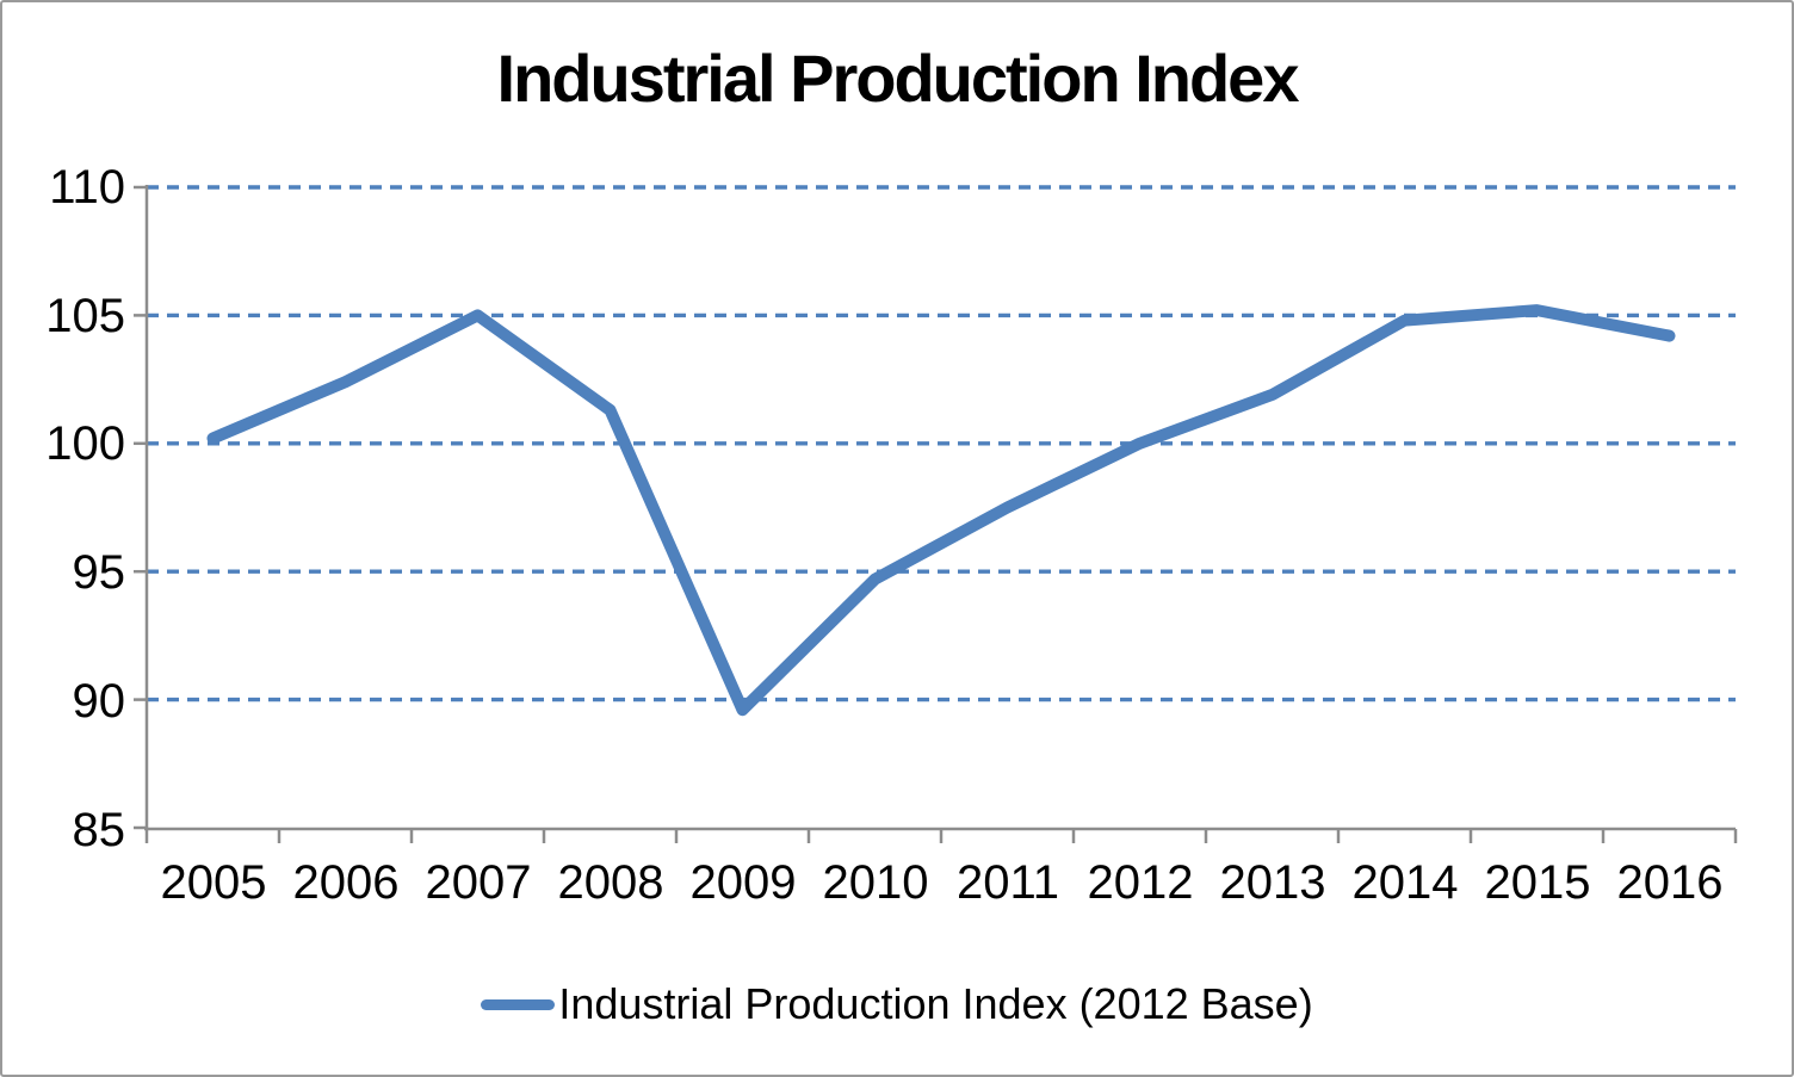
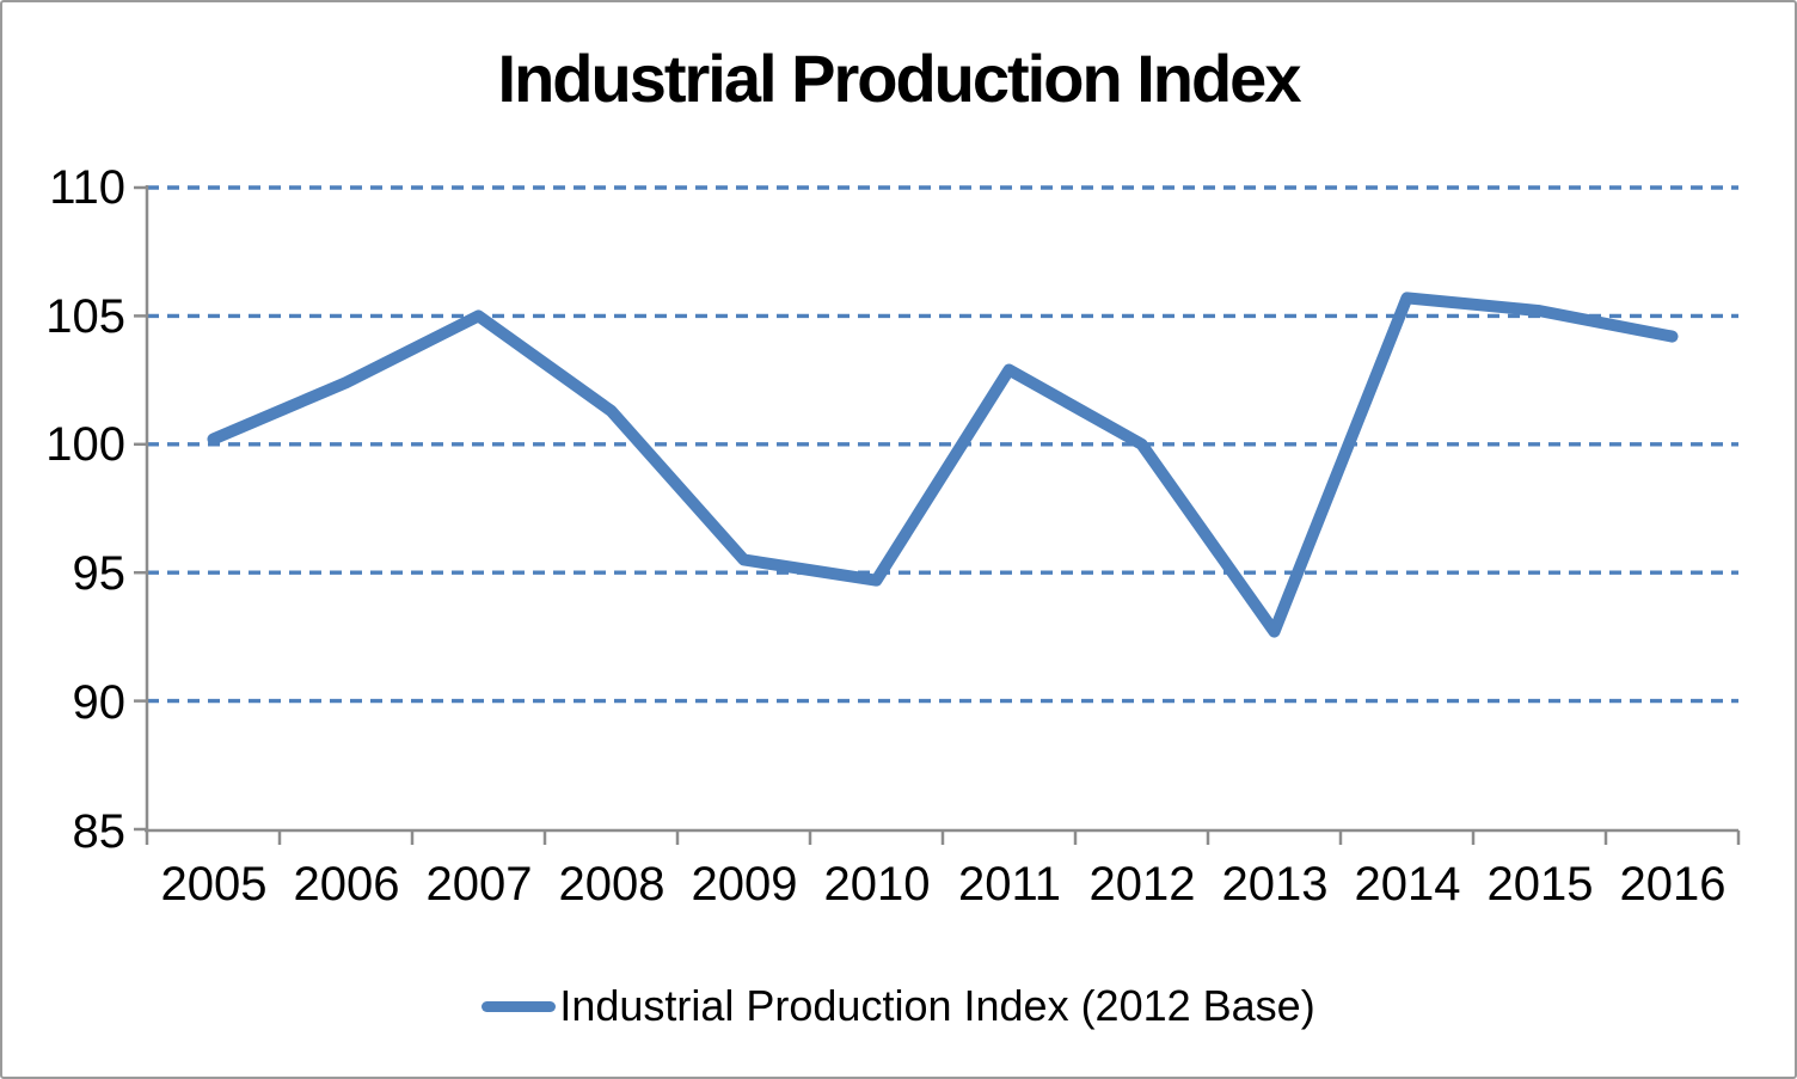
2009: 89.6 -> 95.5
2011: 97.5 -> 102.9
2013: 101.9 -> 92.7
2014: 104.8 -> 105.7
